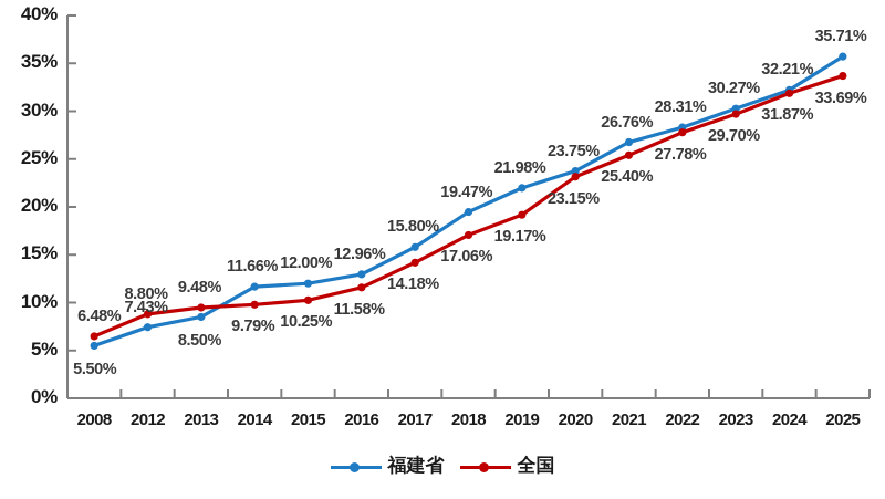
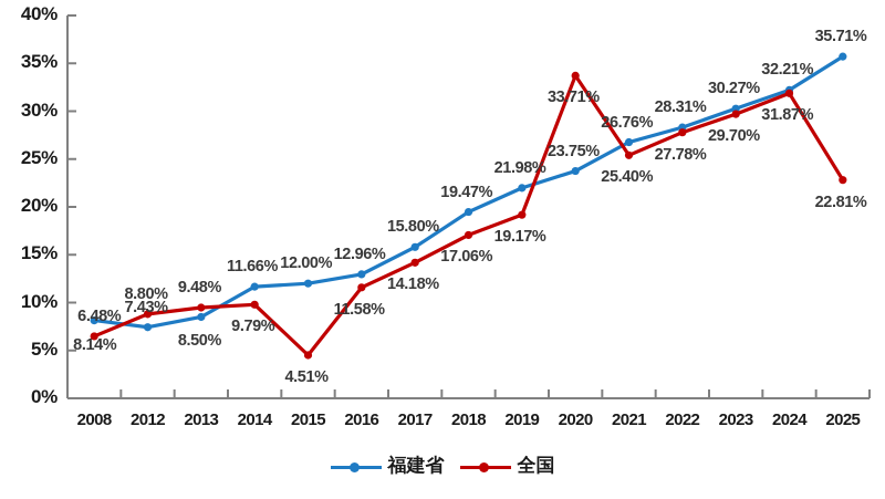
福建省/2008: 5.50% -> 8.14%
全国/2015: 10.25% -> 4.51%
全国/2020: 23.15% -> 33.71%
全国/2025: 33.69% -> 22.81%
